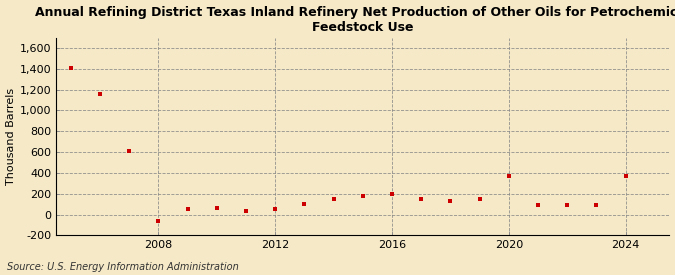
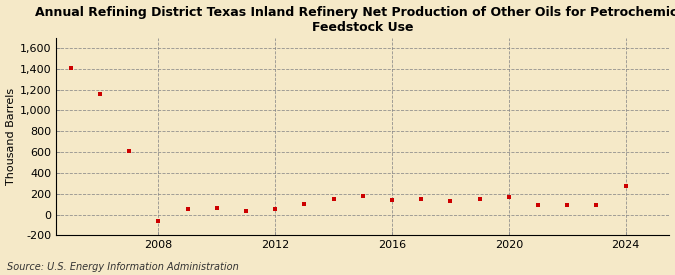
2016: 200 -> 140
2020: 370 -> 160
2024: 370 -> 270
